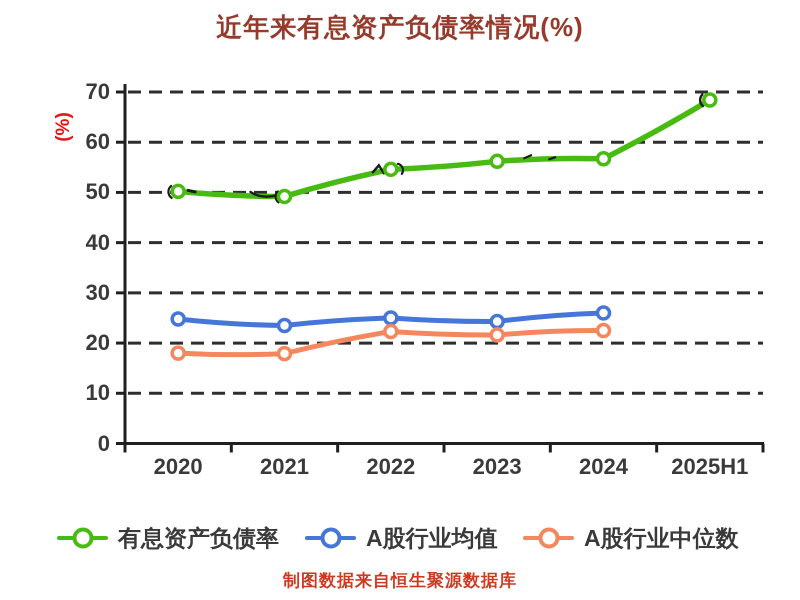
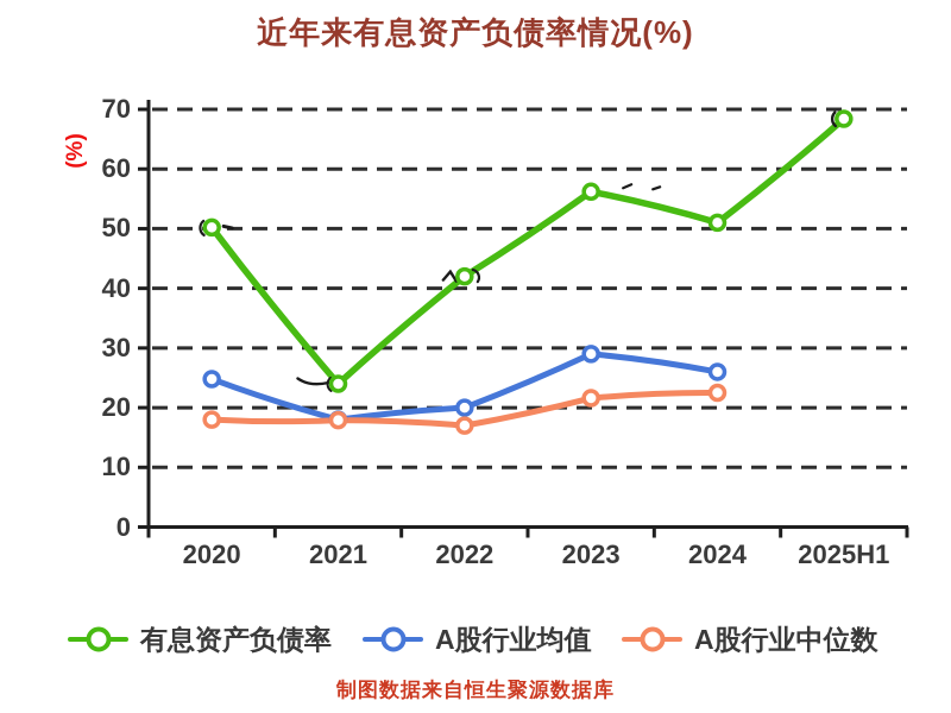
有息资产负债率/2021: 49 -> 24
A股行业均值/2021: 24 -> 18
有息资产负债率/2022: 55 -> 42
A股行业均值/2022: 25 -> 20
A股行业中位数/2022: 22 -> 17
A股行业均值/2023: 24 -> 29
有息资产负债率/2024: 57 -> 51
